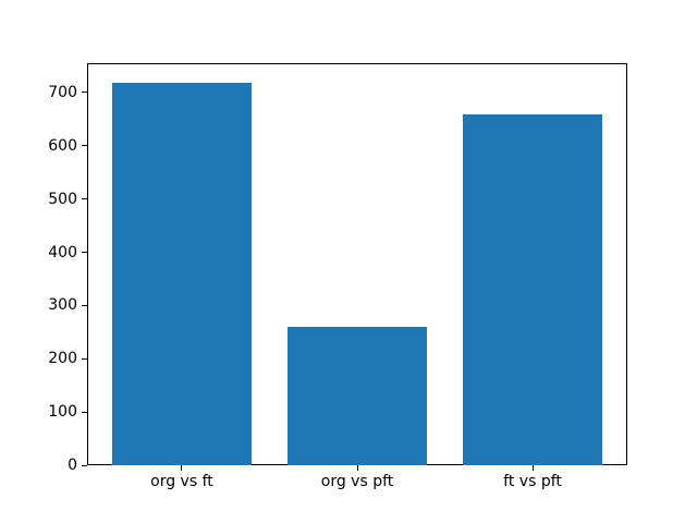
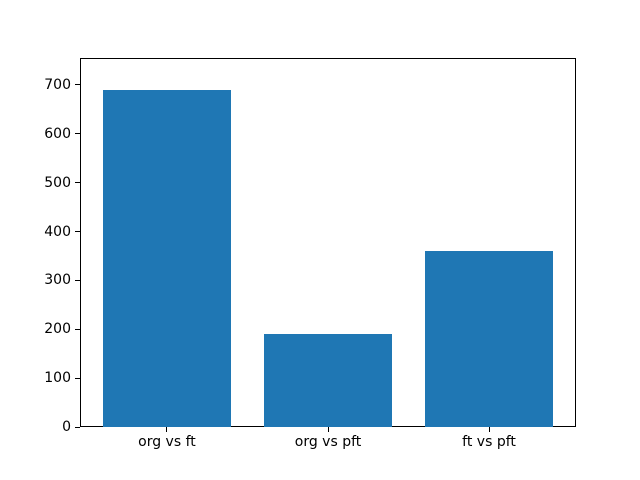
org vs ft: 720 -> 690
org vs pft: 260 -> 190
ft vs pft: 660 -> 360
